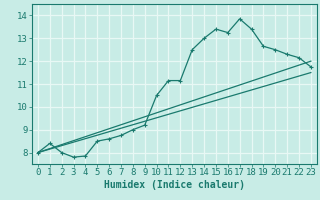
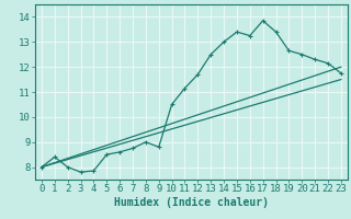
9: 9.20 -> 8.80
12: 11.15 -> 11.70
